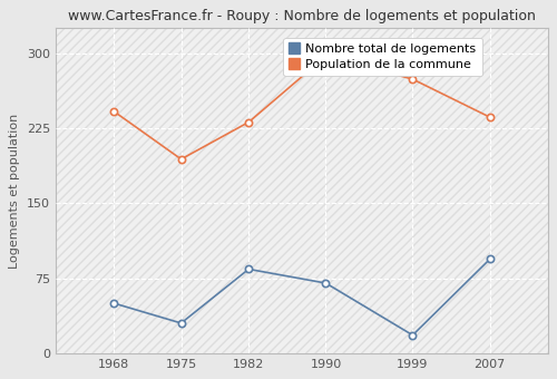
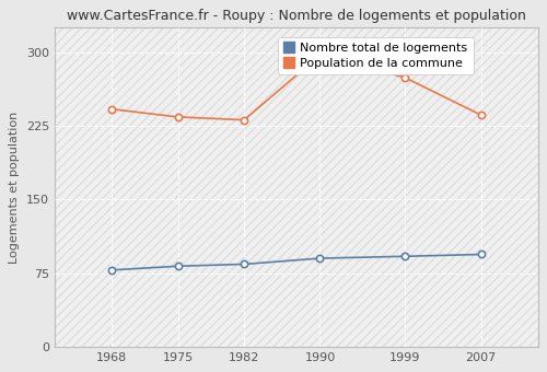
Nombre total de logements/1968: 50 -> 78
Nombre total de logements/1975: 30 -> 82
Population de la commune/1975: 194 -> 234
Nombre total de logements/1990: 70 -> 90
Nombre total de logements/1999: 18 -> 92
